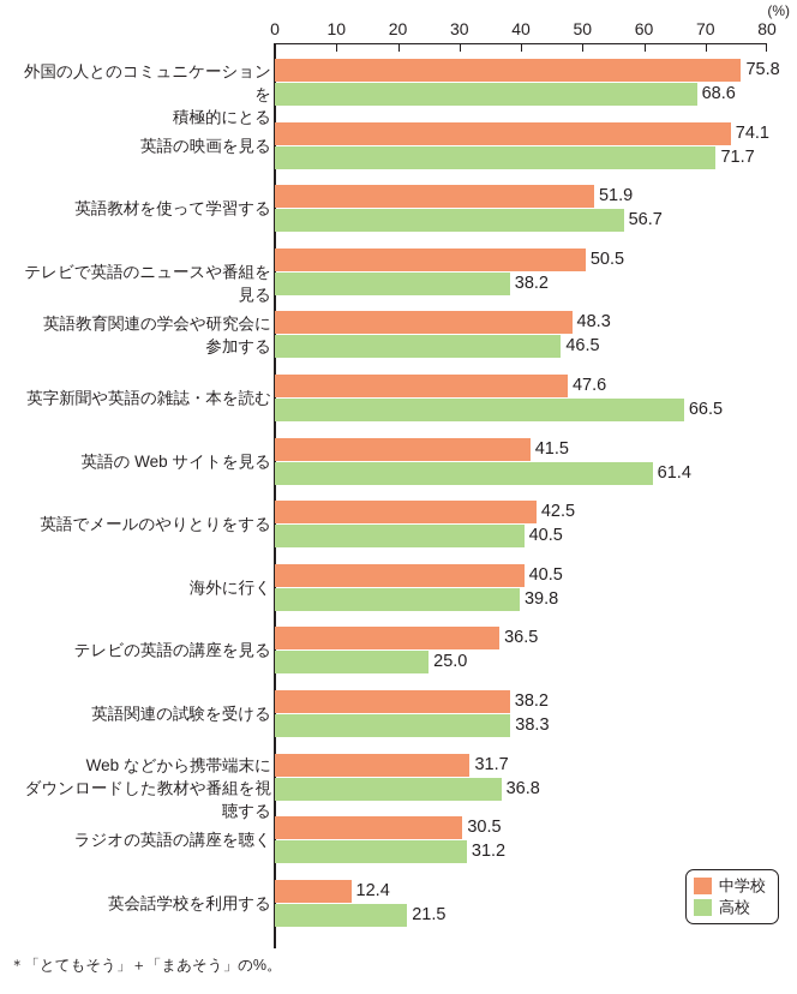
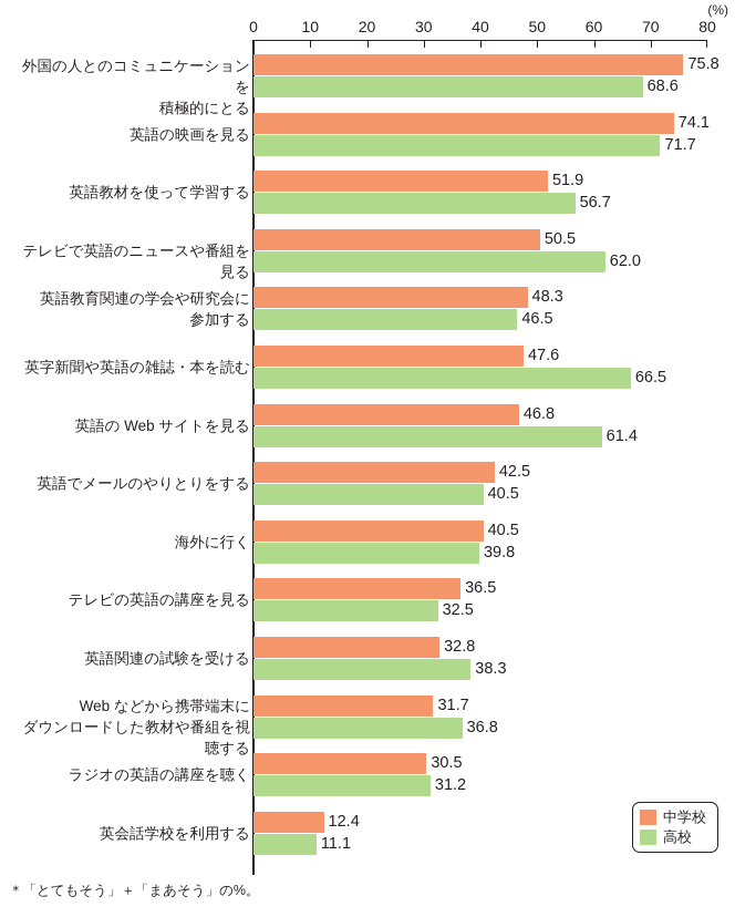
高校/テレビで英語のニュースや番組を見る: 38.2 -> 62.0
中学校/英語の Web サイトを見る: 41.5 -> 46.8
高校/テレビの英語の講座を見る: 25.0 -> 32.5
中学校/英語関連の試験を受ける: 38.2 -> 32.8
高校/英会話学校を利用する: 21.5 -> 11.1
